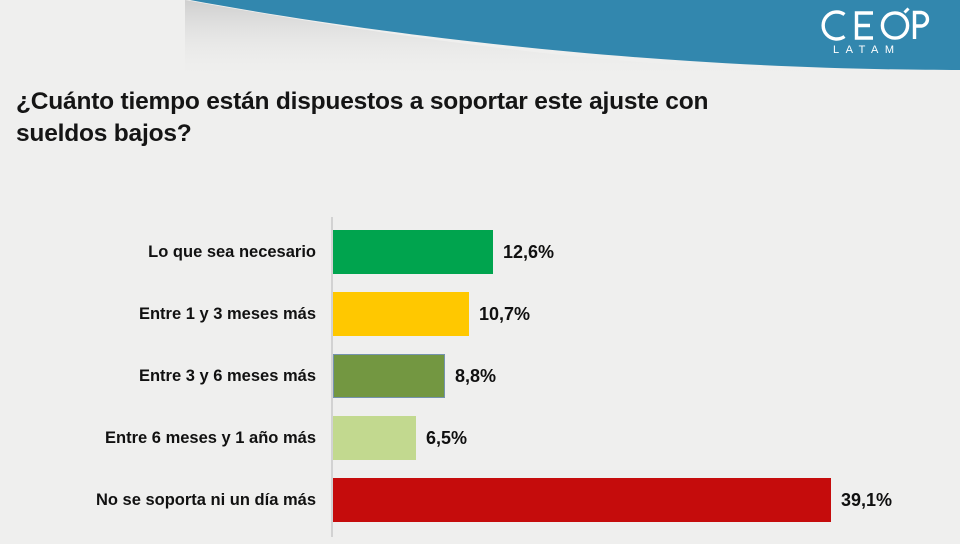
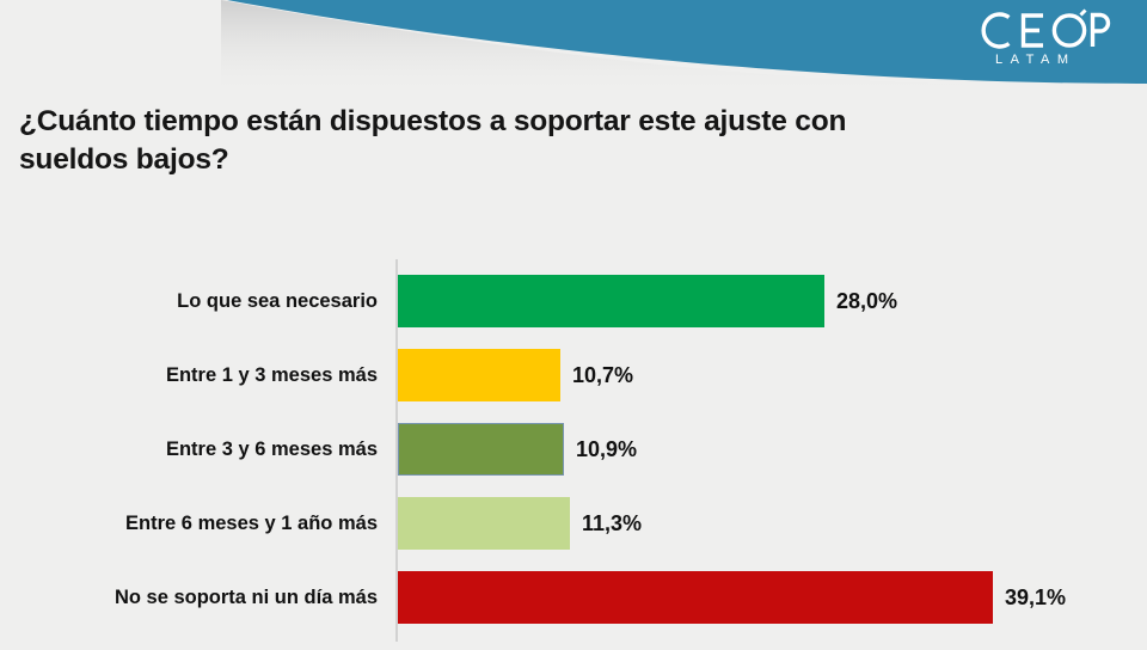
Lo que sea necesario: 12,6% -> 28,0%
Entre 3 y 6 meses más: 8,8% -> 10,9%
Entre 6 meses y 1 año más: 6,5% -> 11,3%
